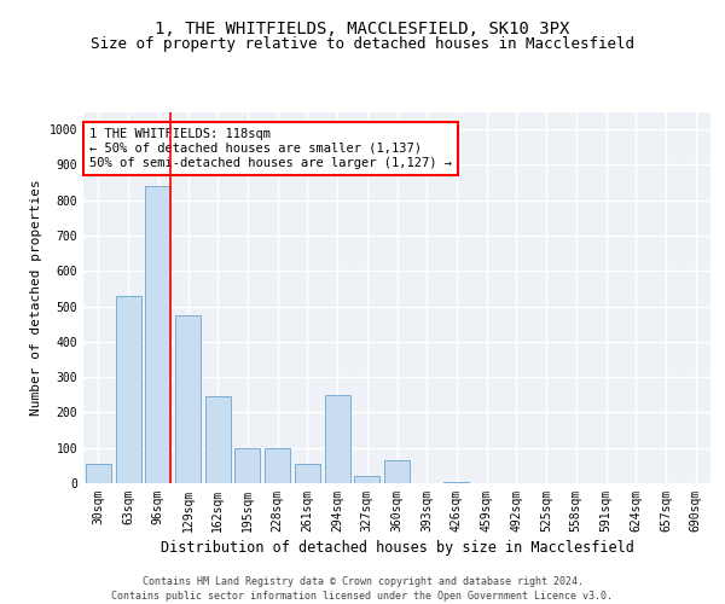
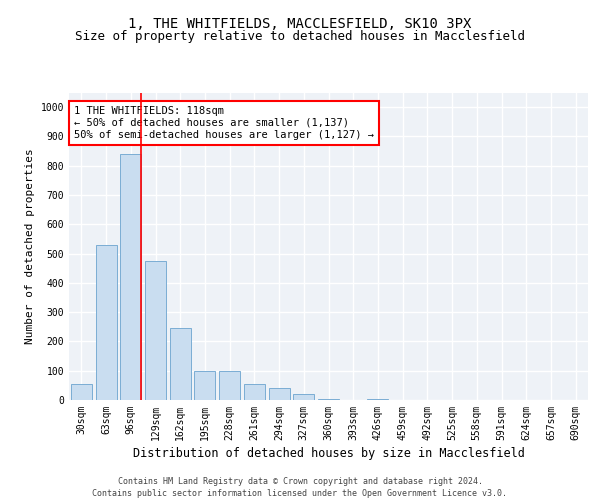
294sqm: 250 -> 40
360sqm: 65 -> 5
